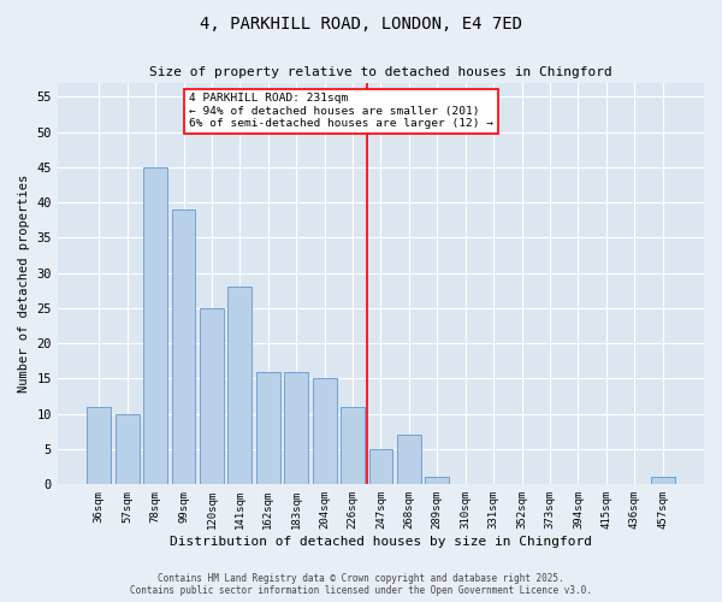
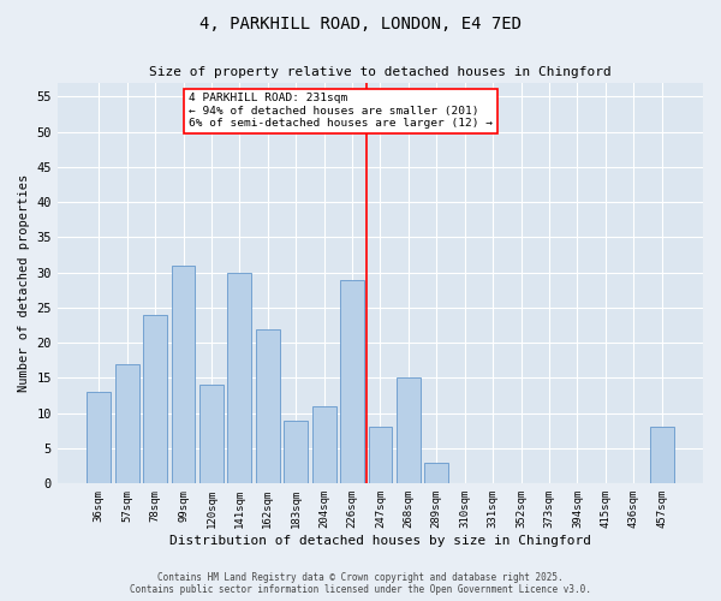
36sqm: 11 -> 13
57sqm: 10 -> 17
78sqm: 45 -> 24
99sqm: 39 -> 31
120sqm: 25 -> 14
141sqm: 28 -> 30
162sqm: 16 -> 22
183sqm: 16 -> 9
204sqm: 15 -> 11
226sqm: 11 -> 29
247sqm: 5 -> 8
268sqm: 7 -> 15
289sqm: 1 -> 3
457sqm: 1 -> 8
